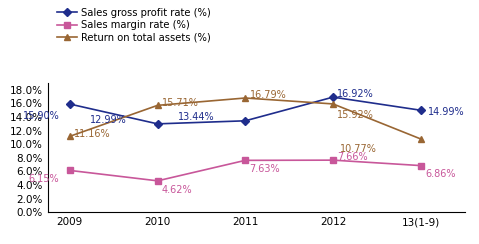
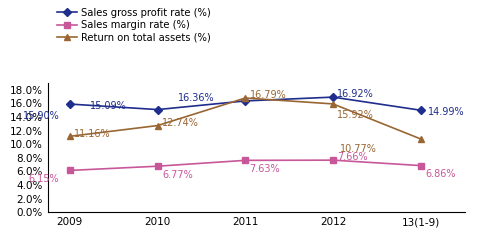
Sales gross profit rate (%)/2010: 12.99% -> 15.09%
Sales margin rate (%)/2010: 4.62% -> 6.77%
Return on total assets (%)/2010: 15.71% -> 12.74%
Sales gross profit rate (%)/2011: 13.44% -> 16.36%
